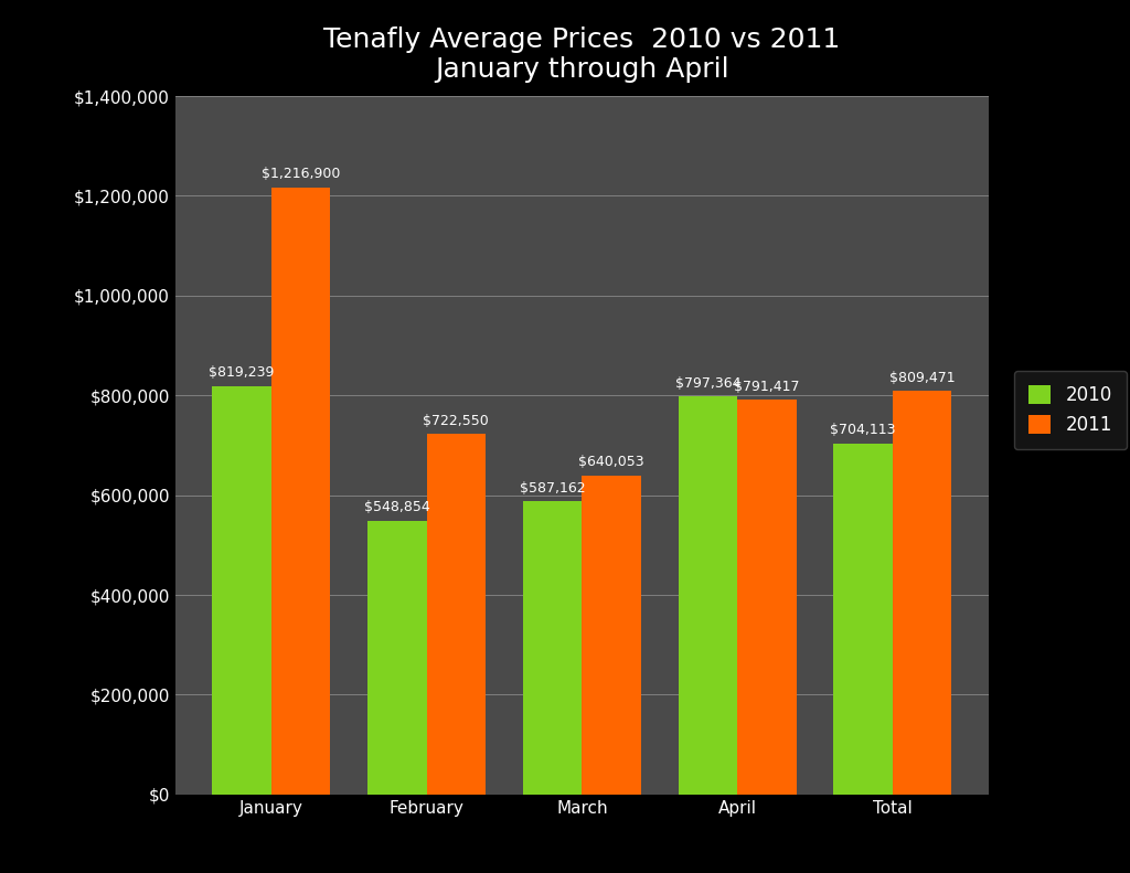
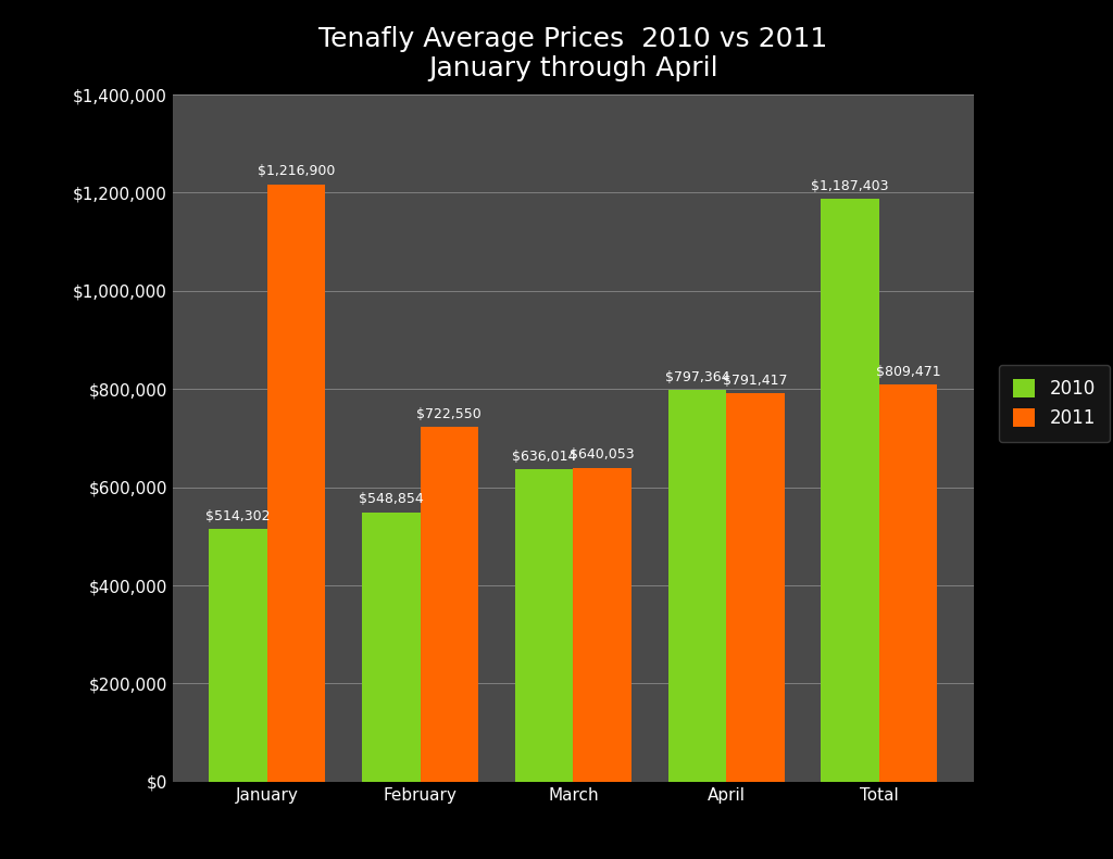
2010/January: $819,239 -> $514,302
2010/March: $587,162 -> $636,014
2010/Total: $704,113 -> $1,187,403
